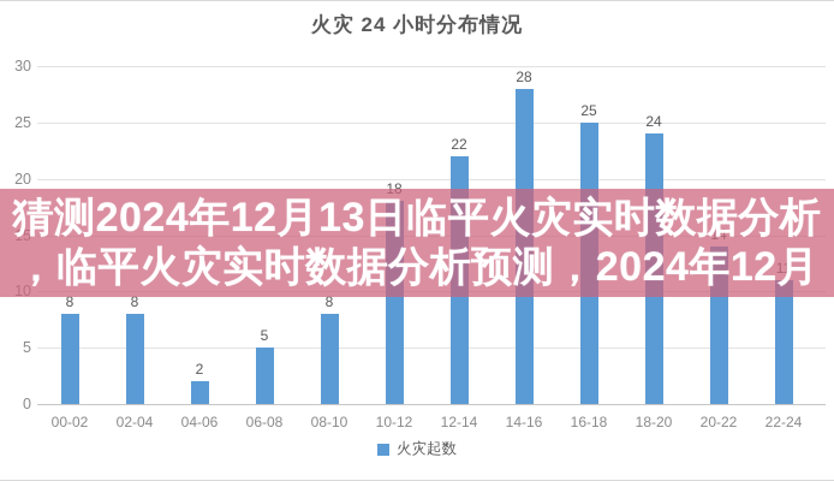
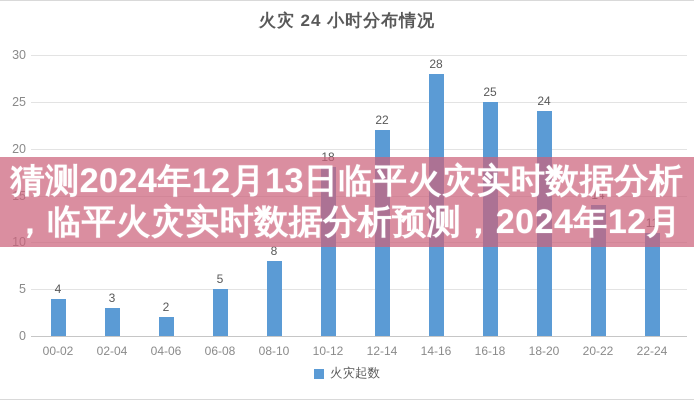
00-02: 8 -> 4
02-04: 8 -> 3
